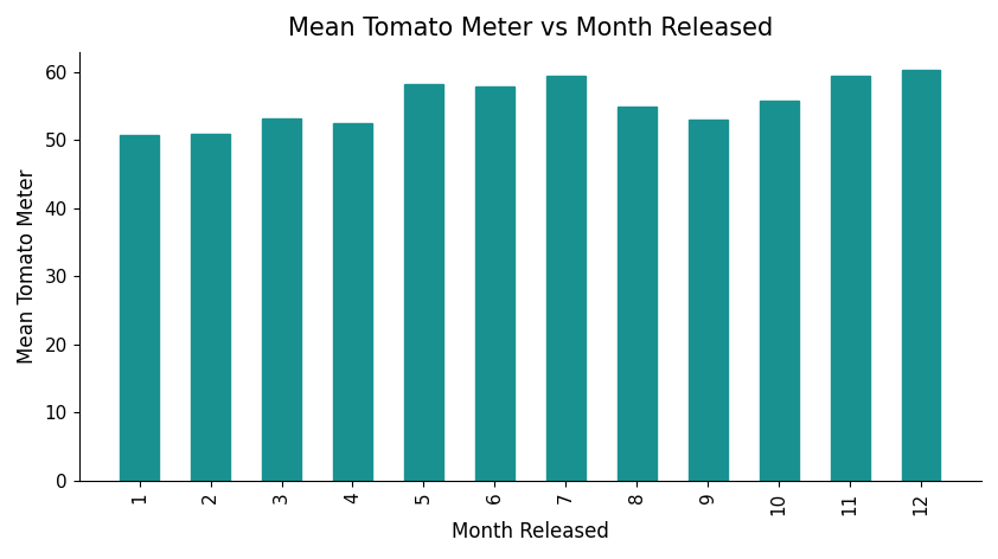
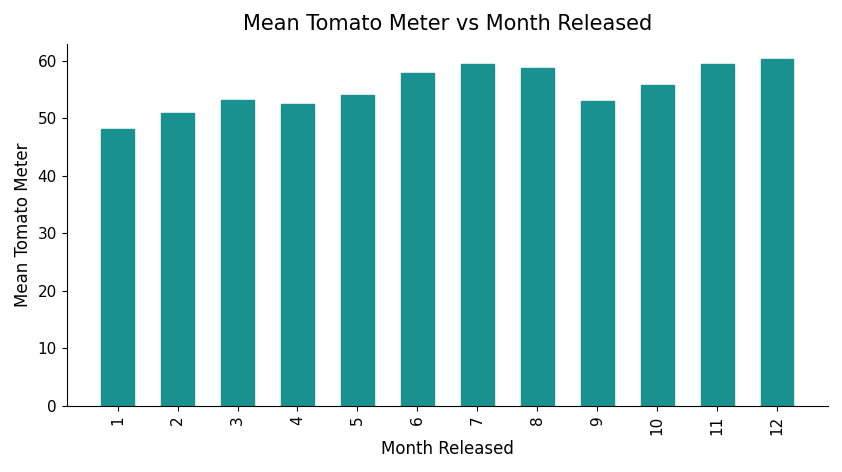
1: 50.7 -> 48.2
5: 58.2 -> 54.0
8: 55.0 -> 58.8
